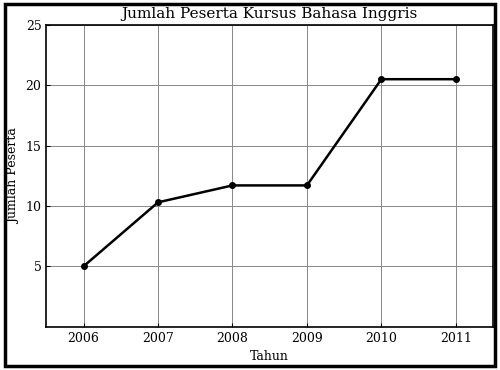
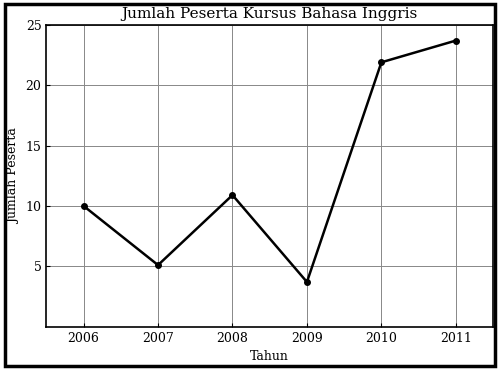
2006: 5.0 -> 10.0
2007: 10.3 -> 5.1
2008: 11.7 -> 10.9
2009: 11.7 -> 3.7
2010: 20.5 -> 21.9
2011: 20.5 -> 23.7
